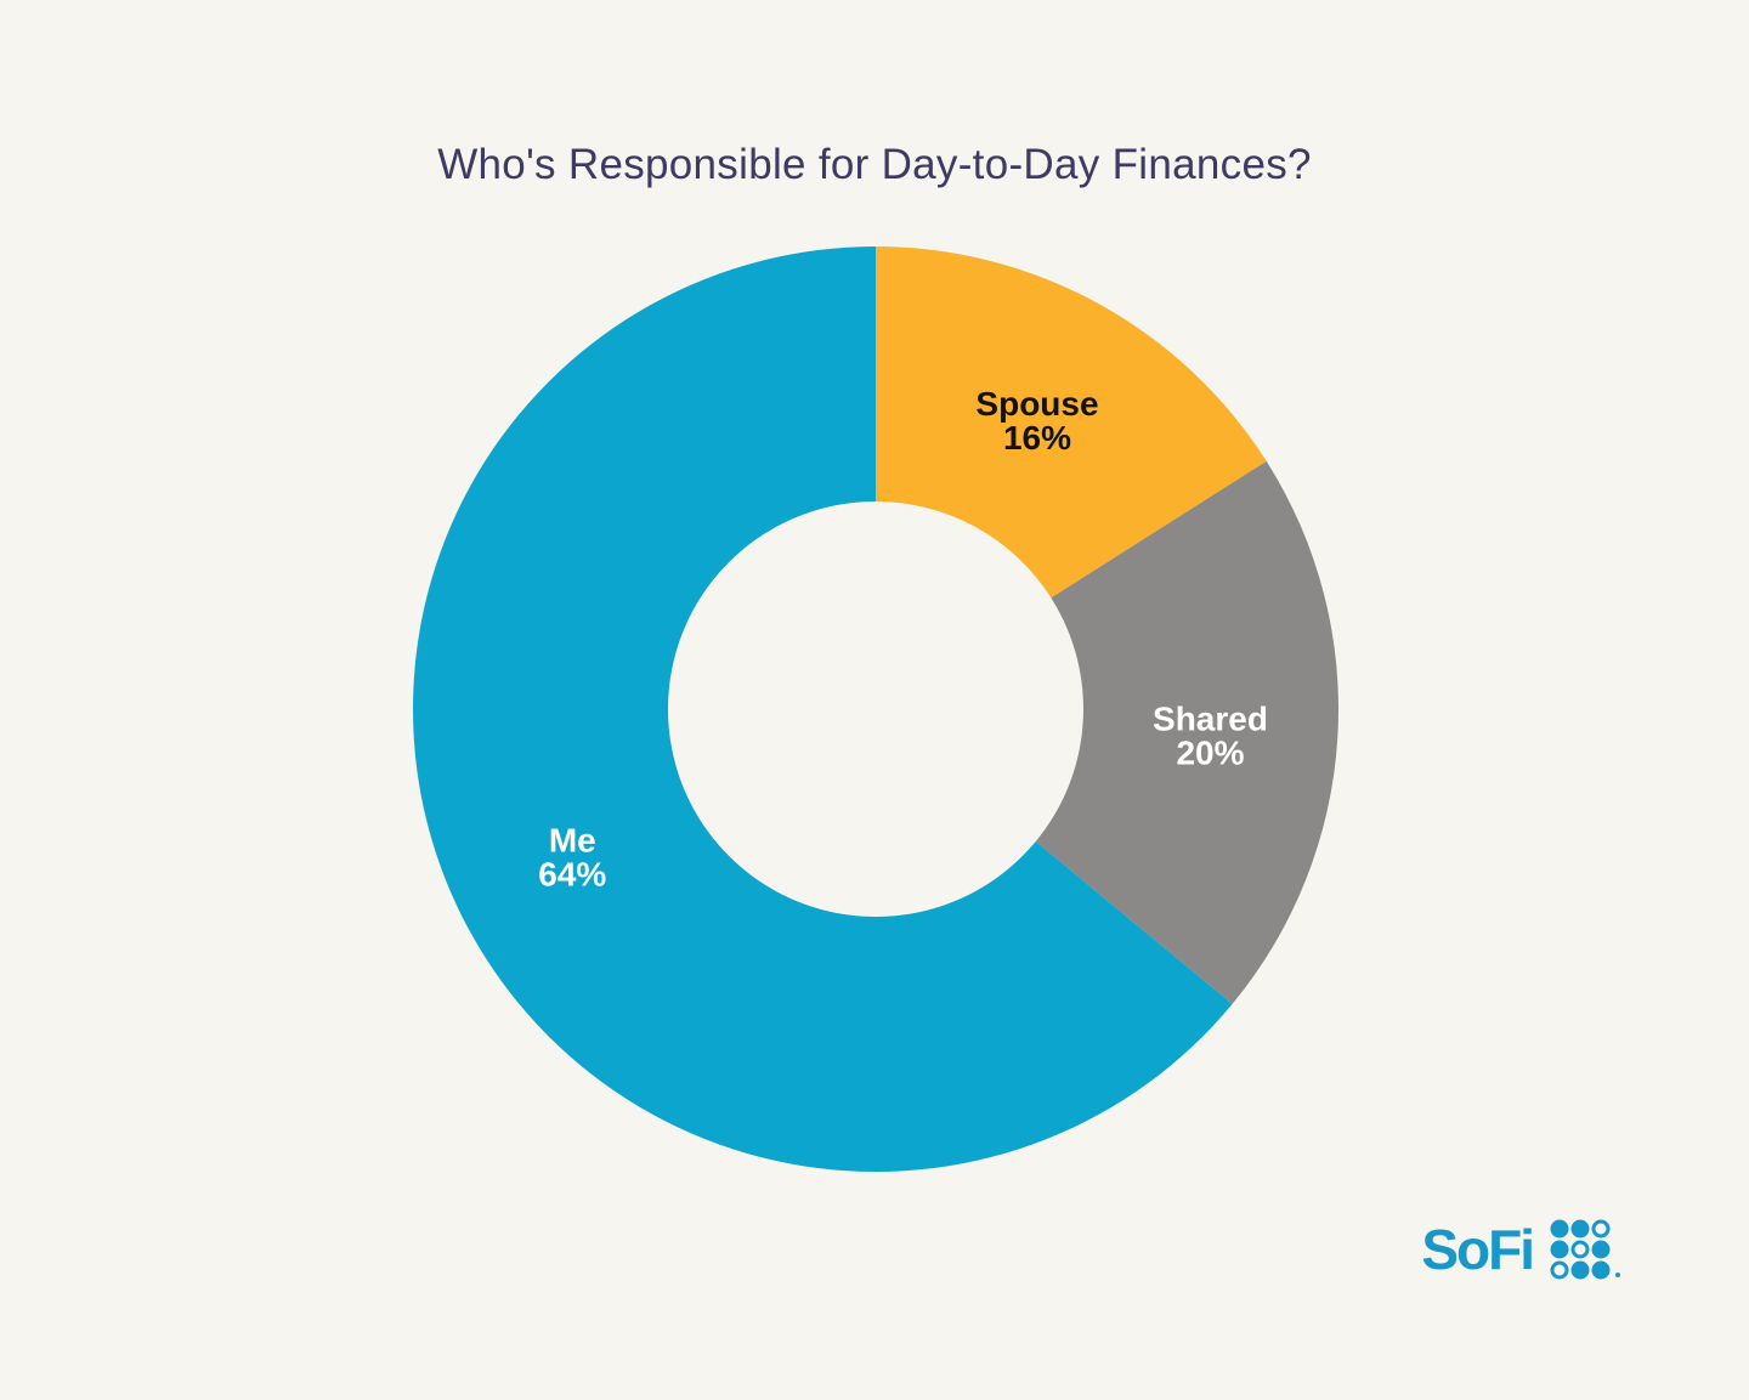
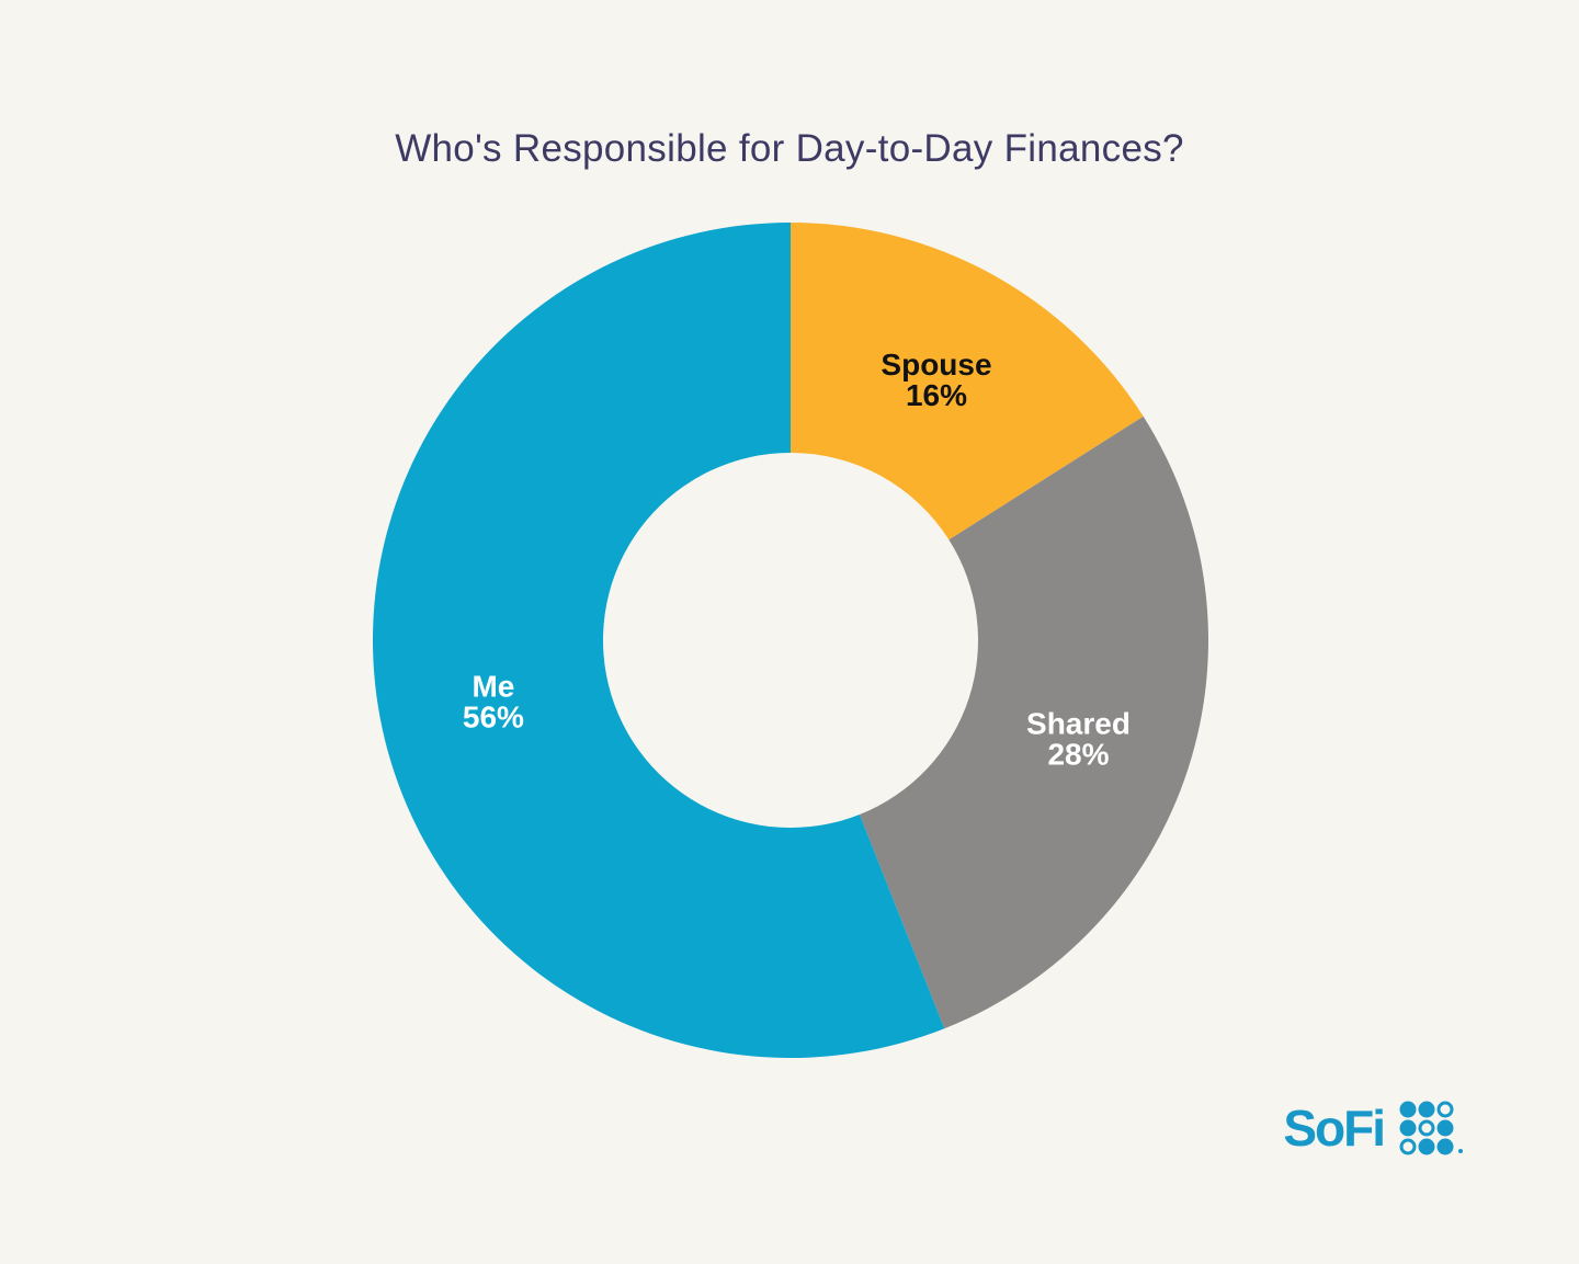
Shared: 20% -> 28%
Me: 64% -> 56%
